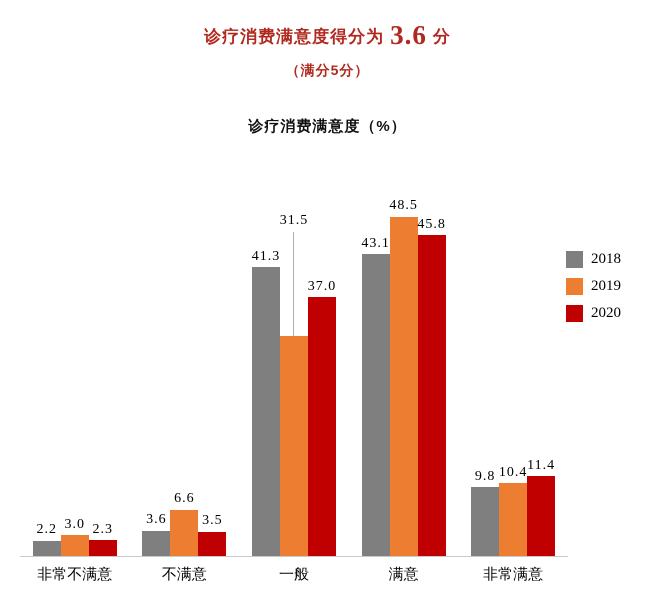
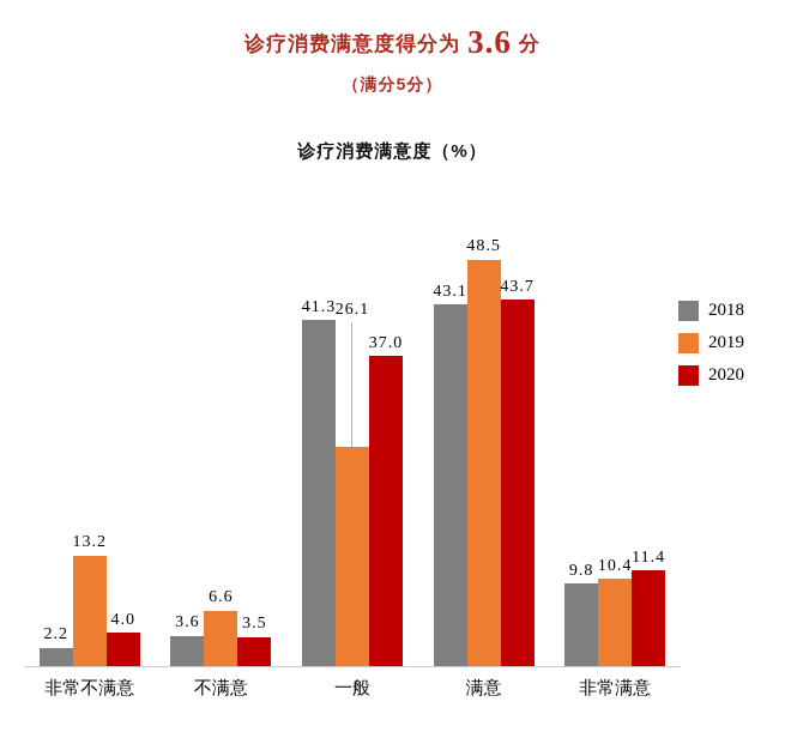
2019/非常不满意: 3.0 -> 13.2
2020/非常不满意: 2.3 -> 4.0
2019/一般: 31.5 -> 26.1
2020/满意: 45.8 -> 43.7
